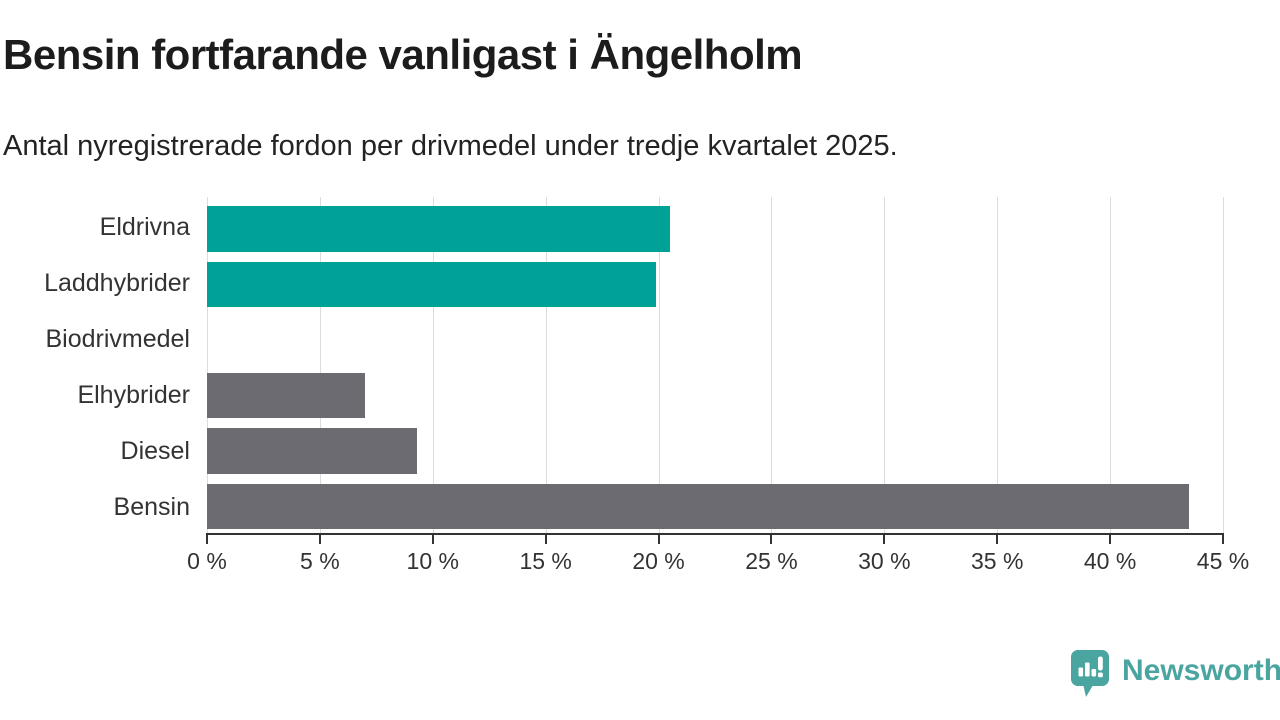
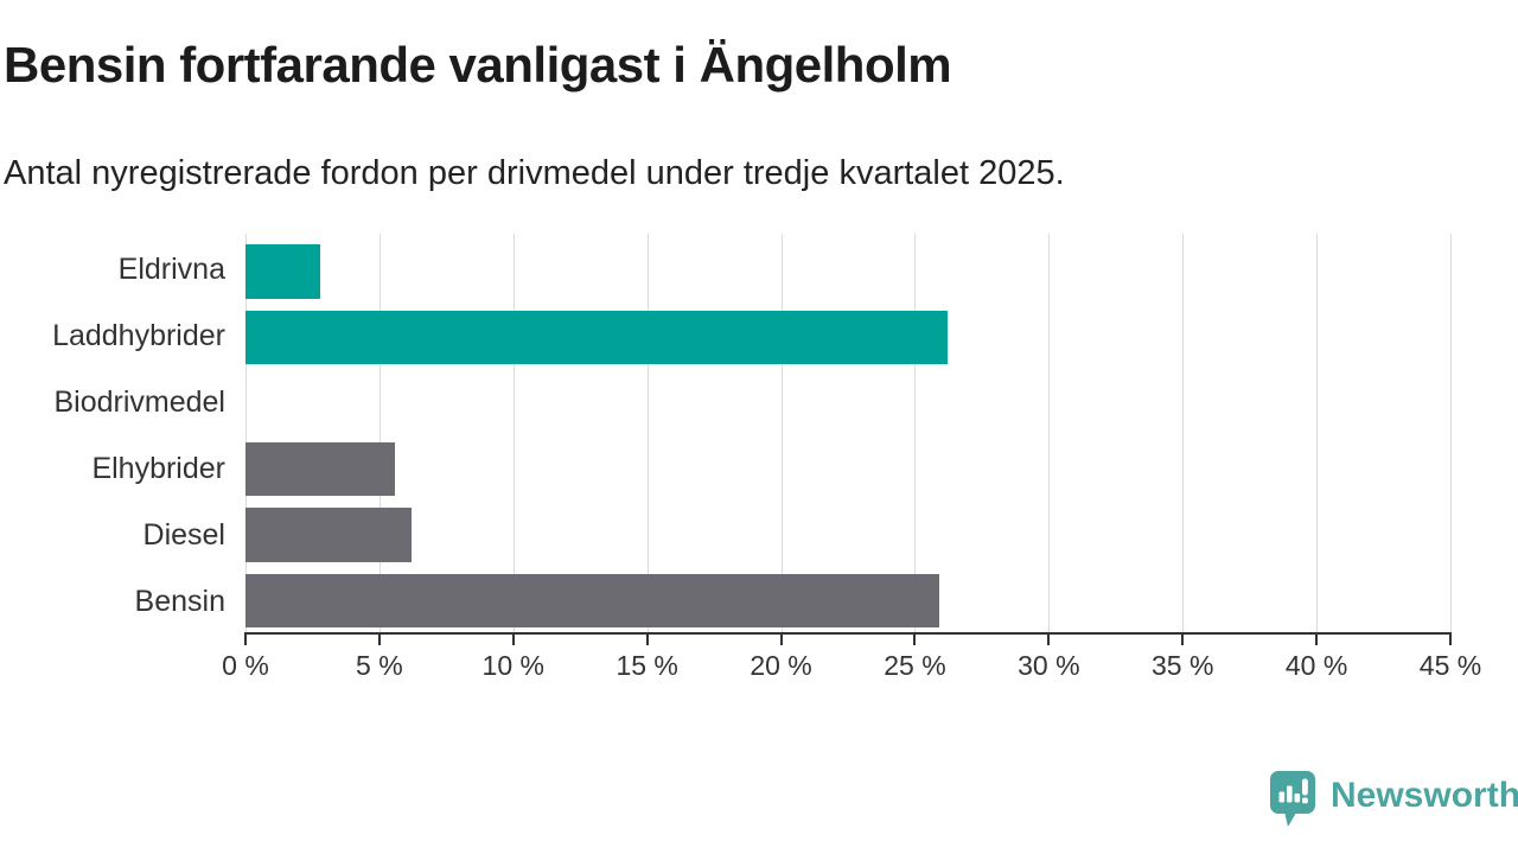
Eldrivna: 20.5% -> 2.8%
Laddhybrider: 19.9% -> 26.2%
Elhybrider: 7.0% -> 5.6%
Diesel: 9.3% -> 6.2%
Bensin: 43.5% -> 25.9%
